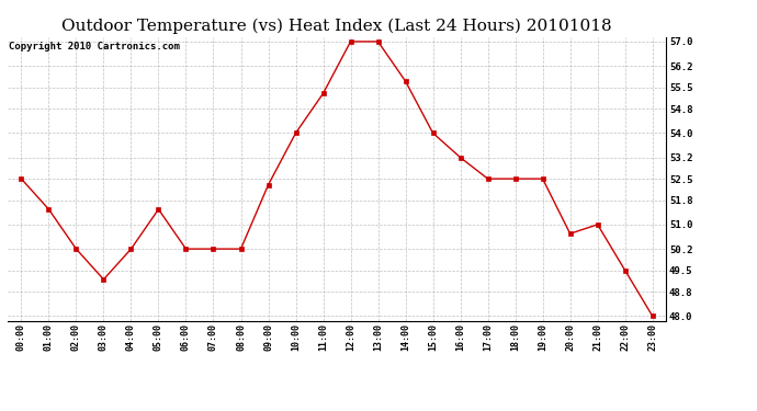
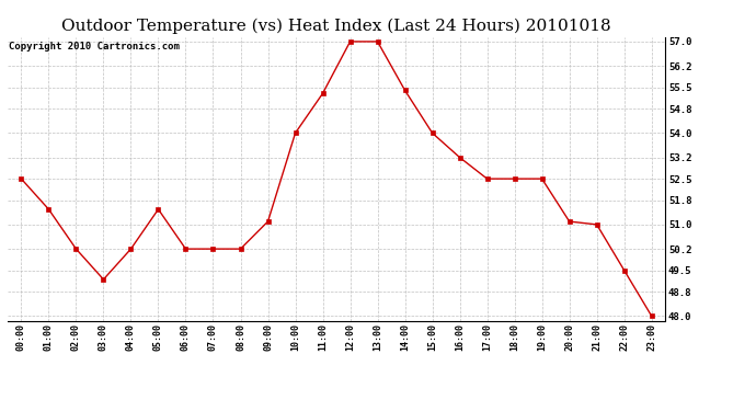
09:00: 52.3 -> 51.1
14:00: 55.7 -> 55.4
20:00: 50.7 -> 51.1
